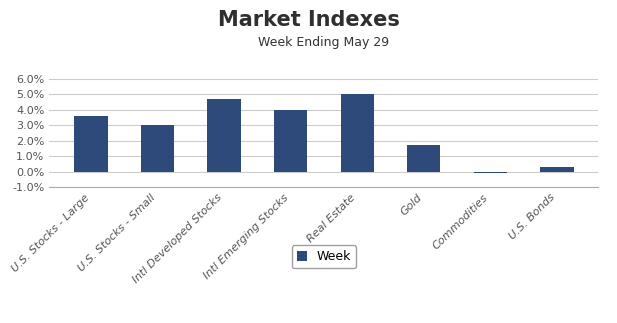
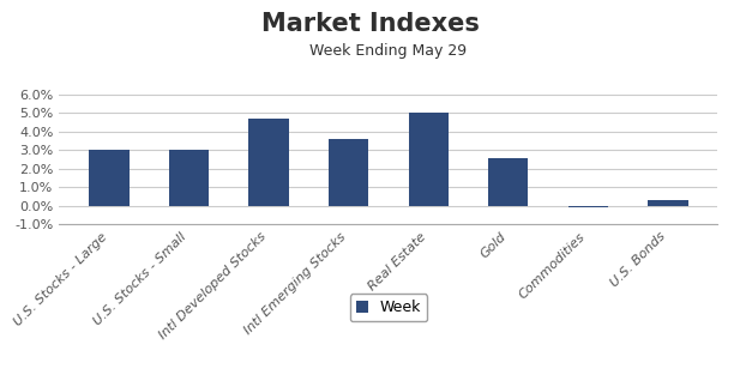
U.S. Stocks - Large: 3.6% -> 3.0%
Intl Emerging Stocks: 4.0% -> 3.6%
Gold: 1.7% -> 2.6%
